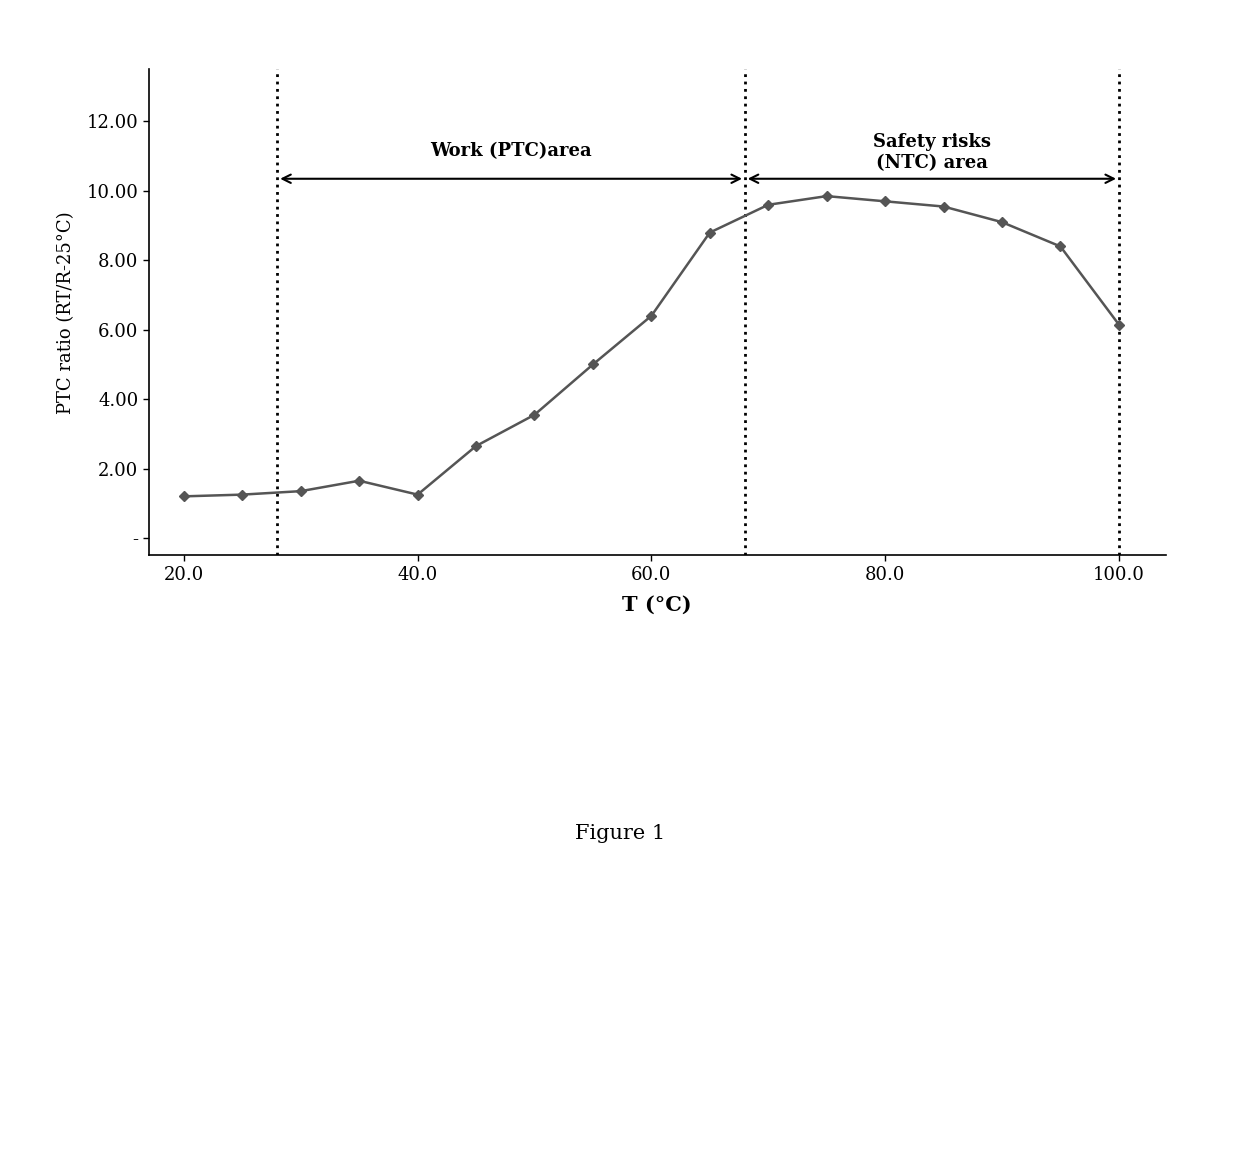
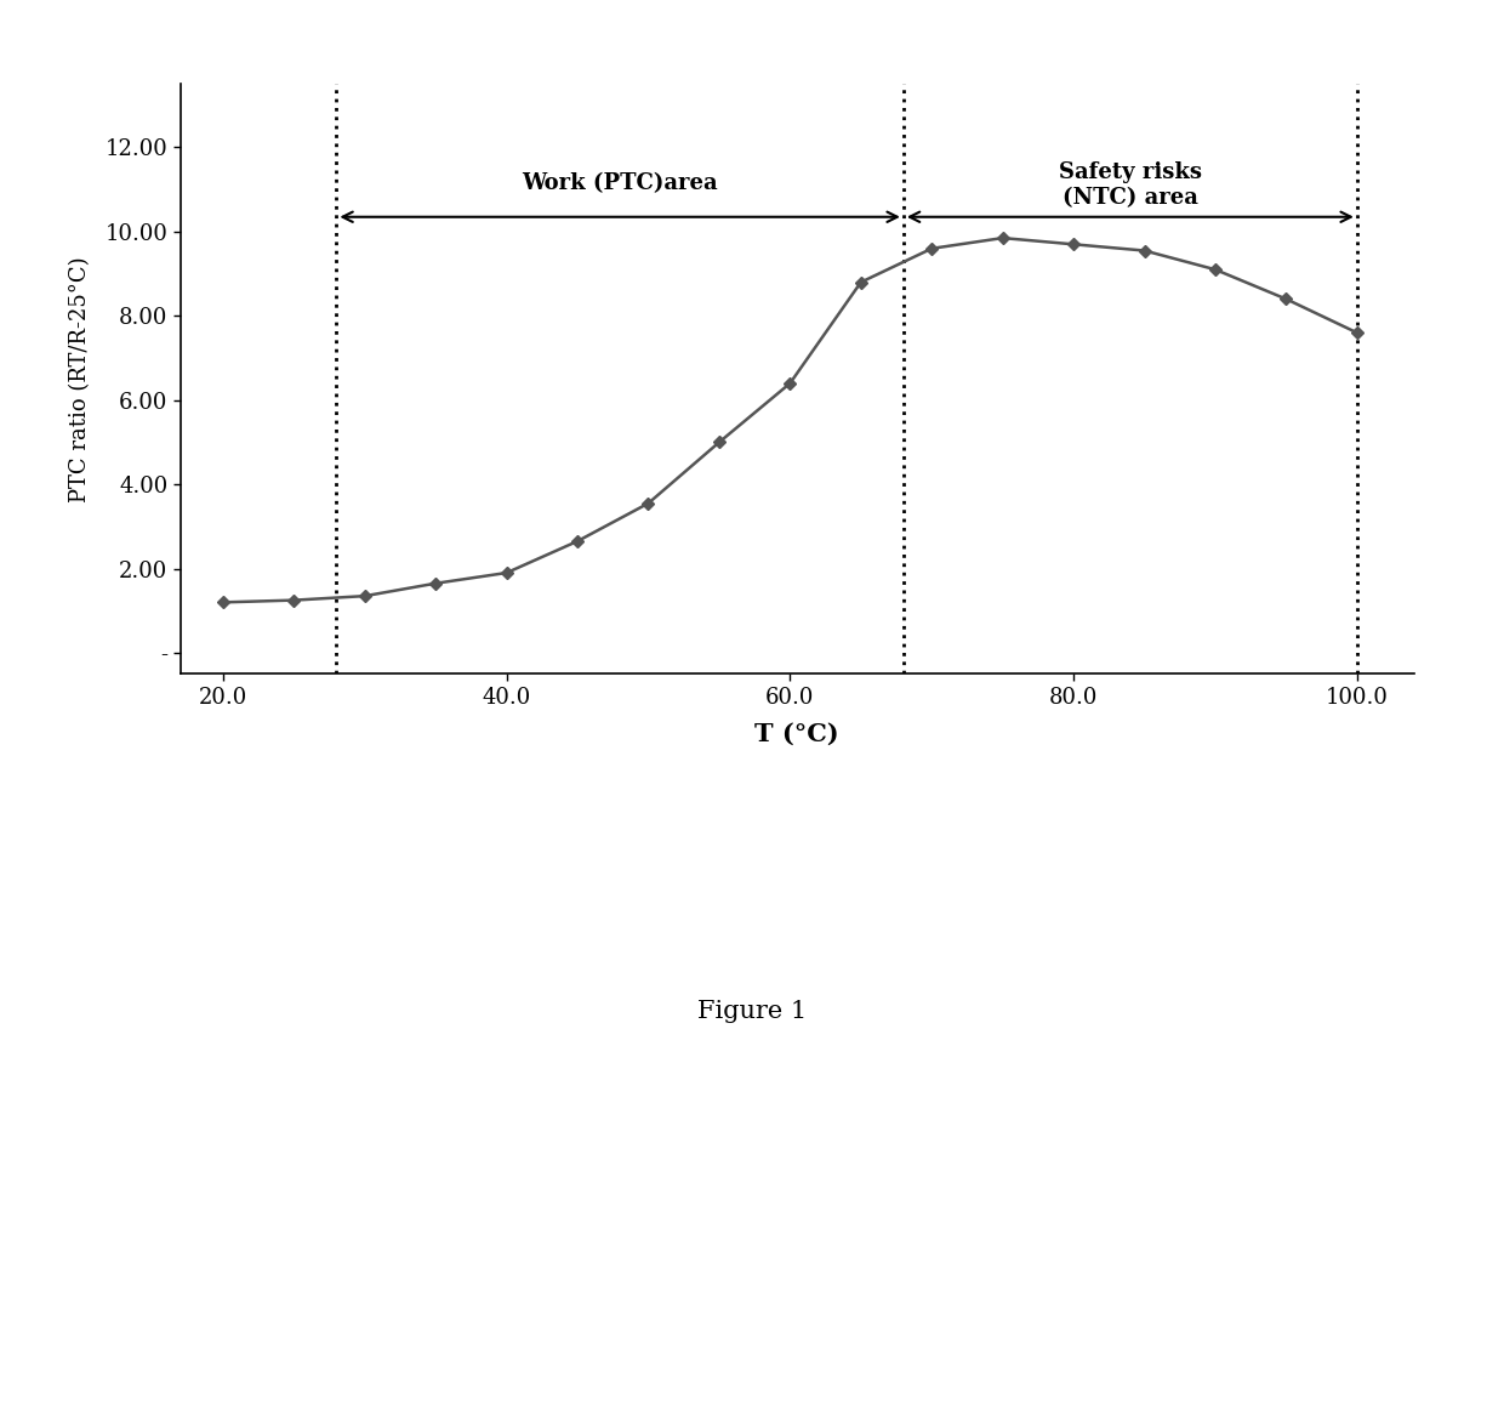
40.0: 1.25 -> 1.90
100.0: 6.15 -> 7.60
